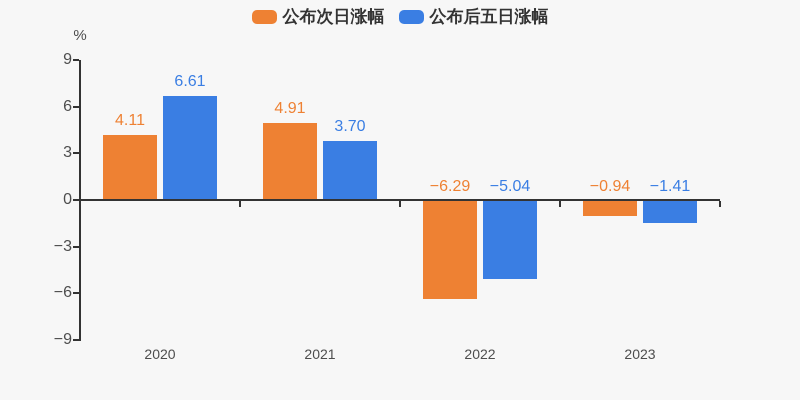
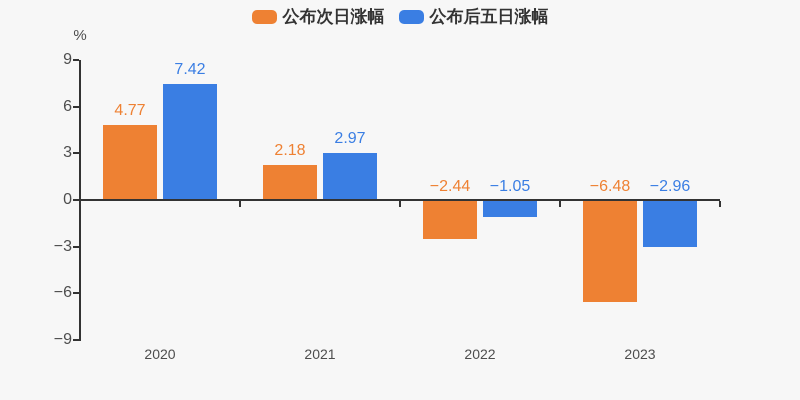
公布次日涨幅/2020: 4.11 -> 4.77
公布后五日涨幅/2020: 6.61 -> 7.42
公布次日涨幅/2021: 4.91 -> 2.18
公布后五日涨幅/2021: 3.70 -> 2.97
公布次日涨幅/2022: −6.29 -> −2.44
公布后五日涨幅/2022: −5.04 -> −1.05
公布次日涨幅/2023: −0.94 -> −6.48
公布后五日涨幅/2023: −1.41 -> −2.96
